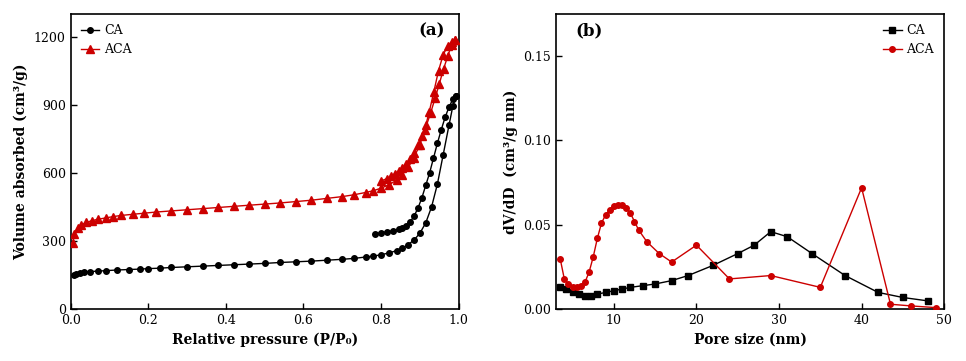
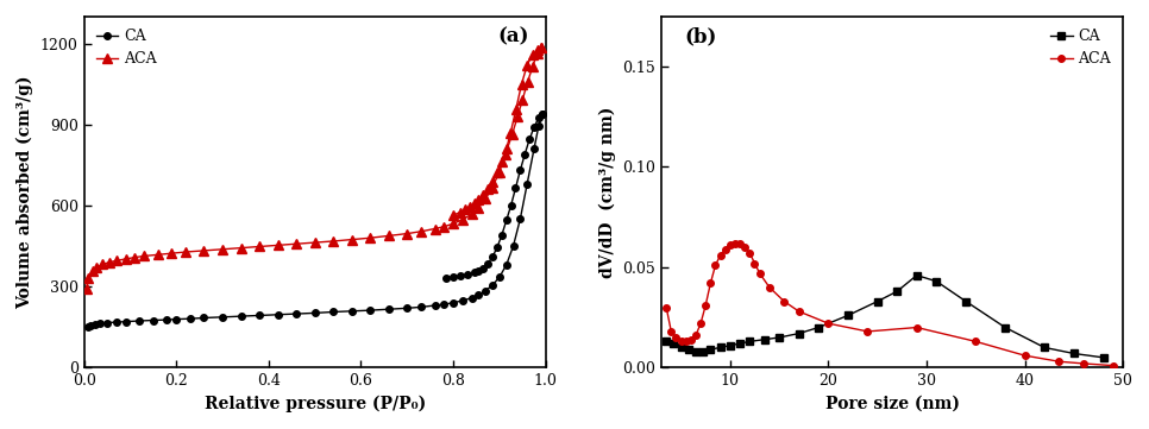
ACA/20: 0.038 -> 0.022
ACA/40: 0.072 -> 0.006
